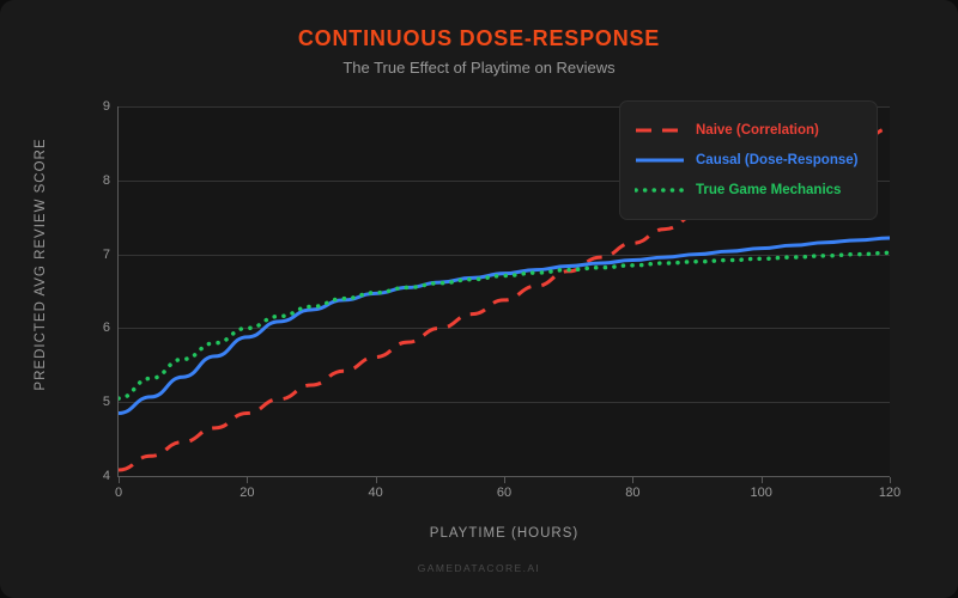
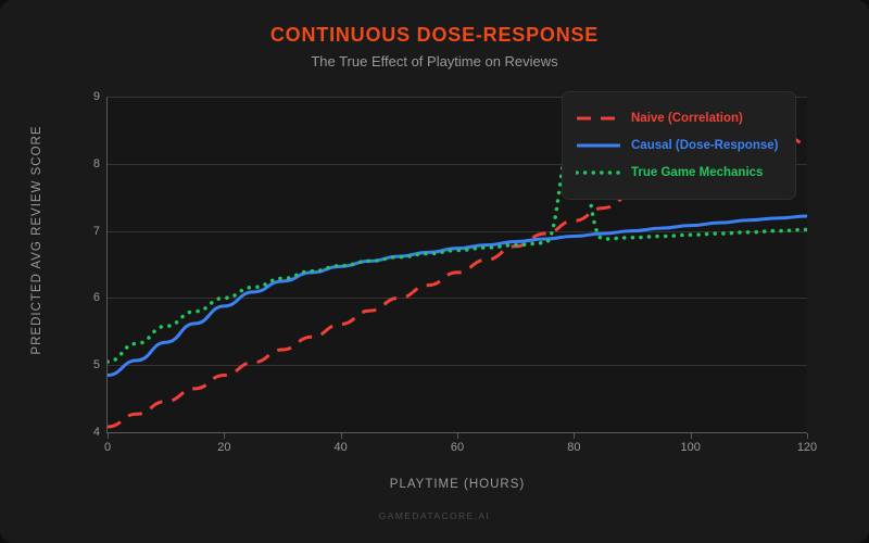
True Game Mechanics/80: 6.8 -> 8.4
Naive (Correlation)/120: 8.7 -> 8.3
